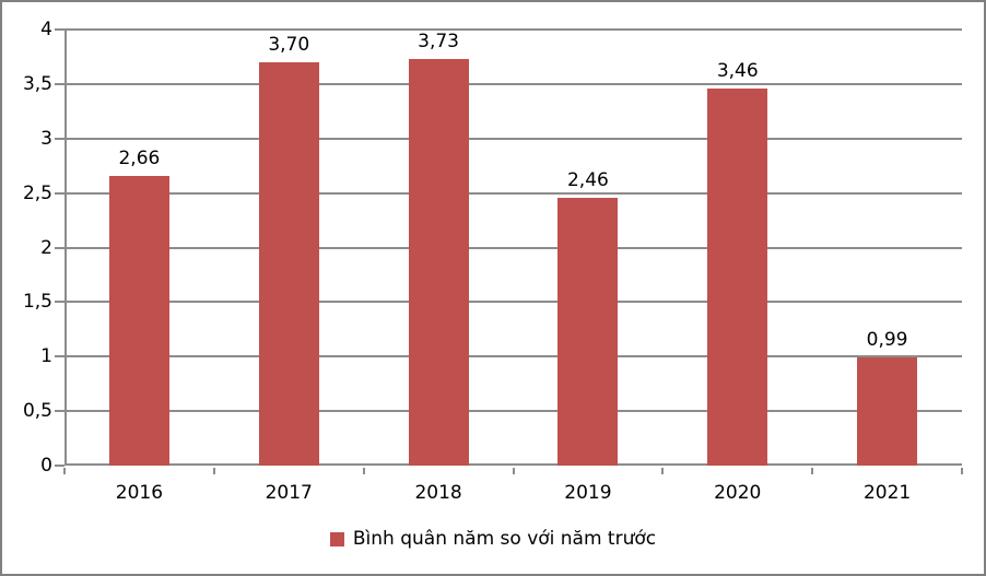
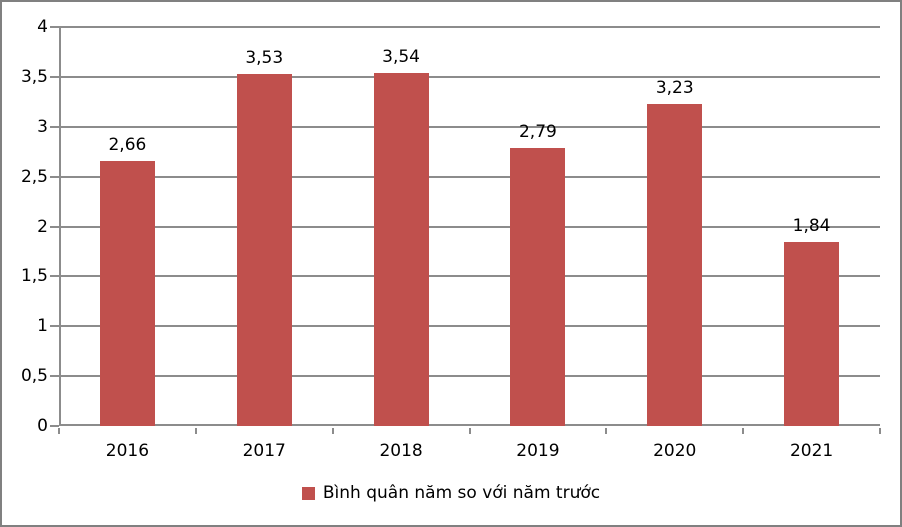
2017: 3,70 -> 3,53
2018: 3,73 -> 3,54
2019: 2,46 -> 2,79
2020: 3,46 -> 3,23
2021: 0,99 -> 1,84
